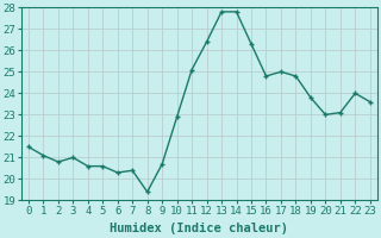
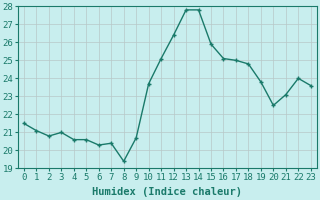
10: 22.9 -> 23.7
15: 26.3 -> 25.9
16: 24.8 -> 25.1
20: 23.0 -> 22.5
